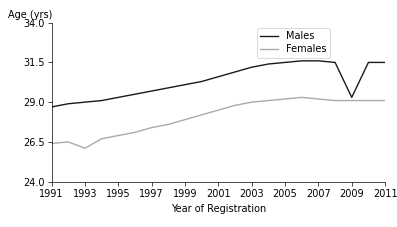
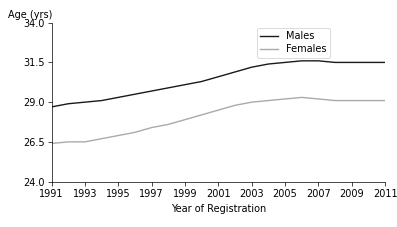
Females/1993: 26.1 -> 26.5
Males/2009: 29.3 -> 31.5
